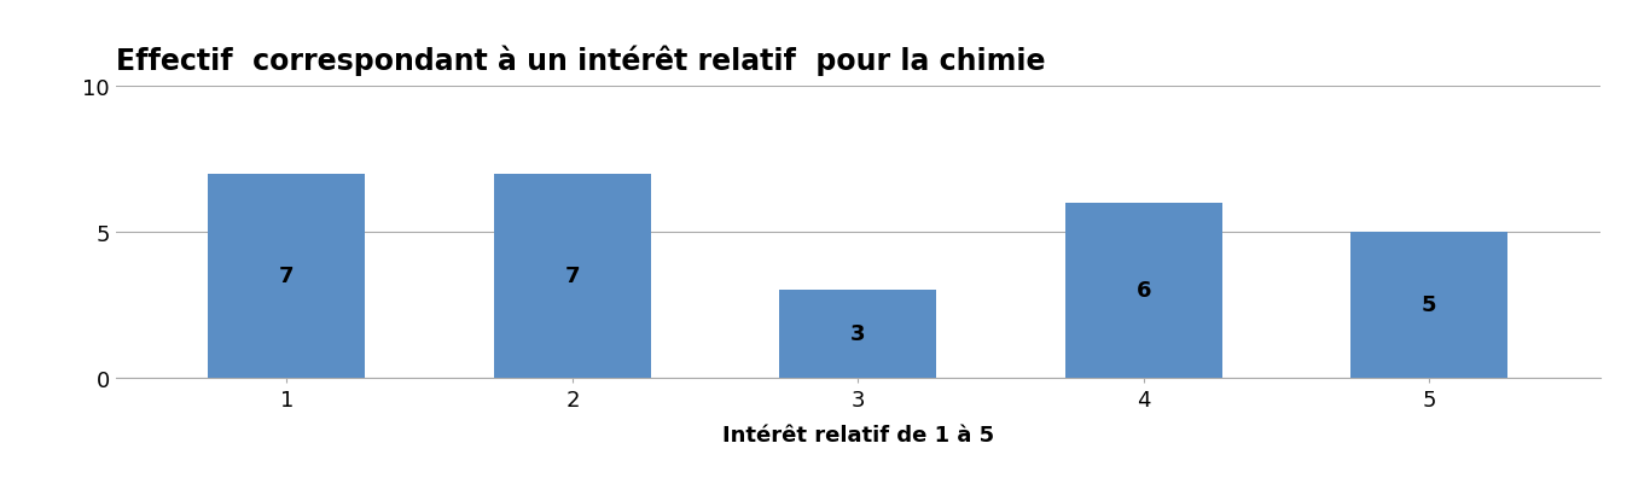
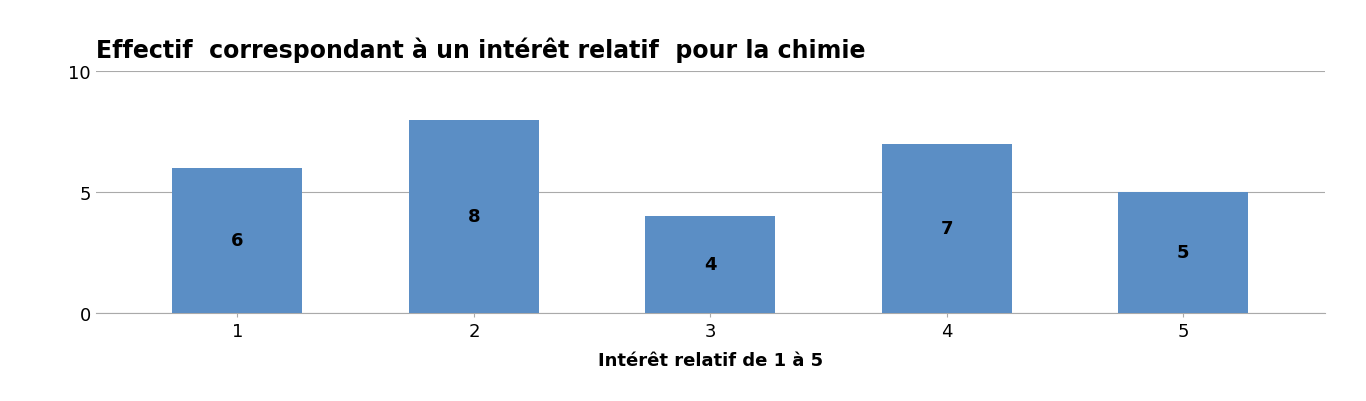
1: 7 -> 6
2: 7 -> 8
3: 3 -> 4
4: 6 -> 7
